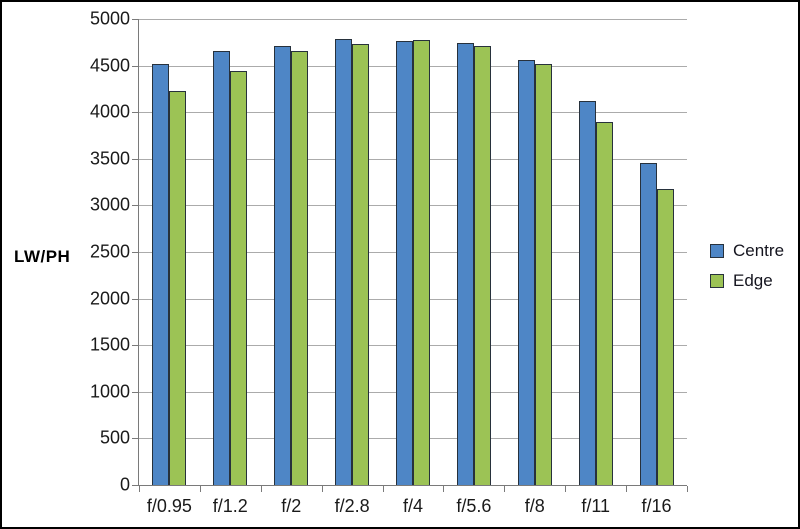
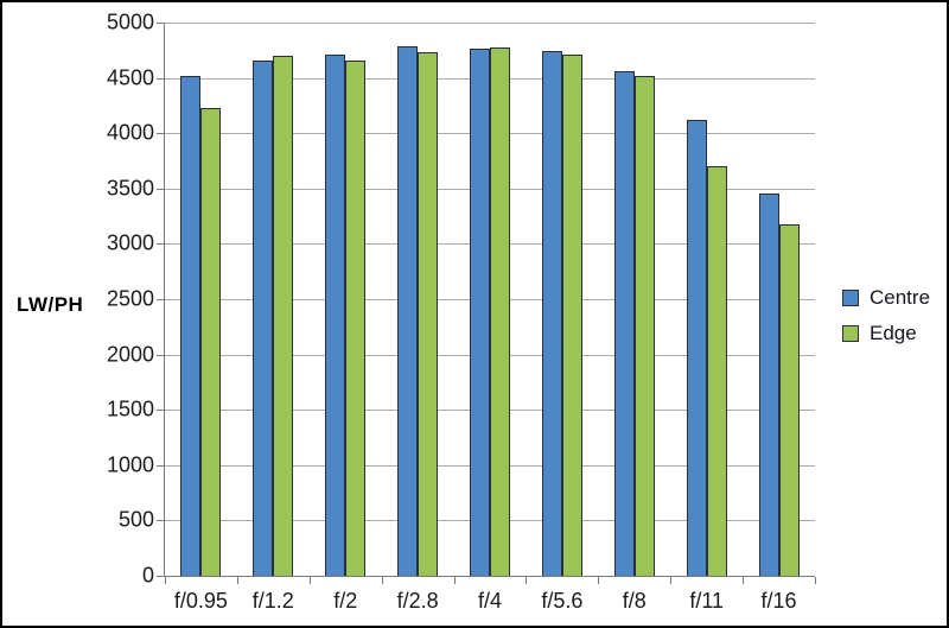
Edge/f/1.2: 4400 -> 4700
Edge/f/11: 3900 -> 3700
